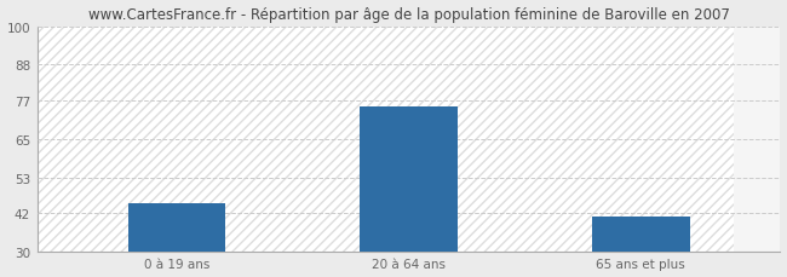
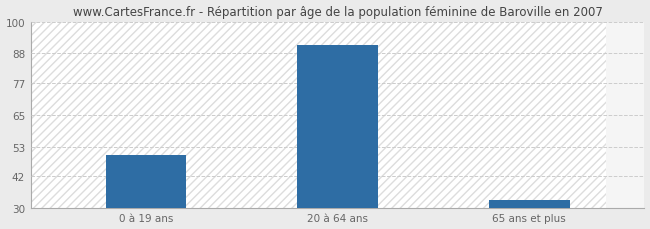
0 à 19 ans: 45 -> 50
20 à 64 ans: 75 -> 91
65 ans et plus: 41 -> 33
